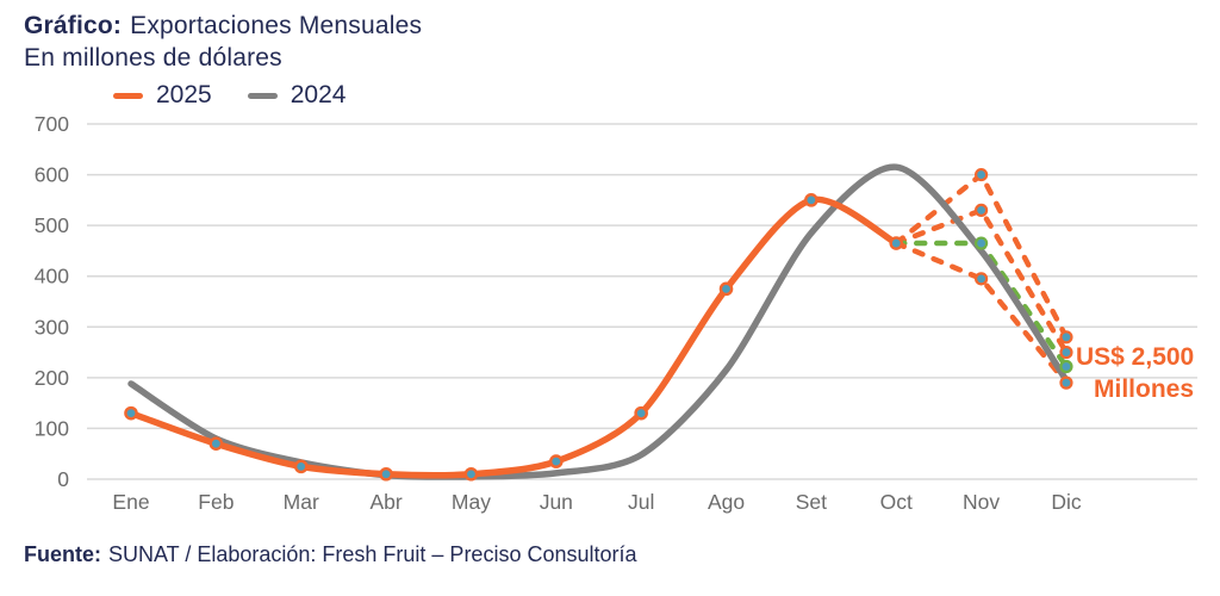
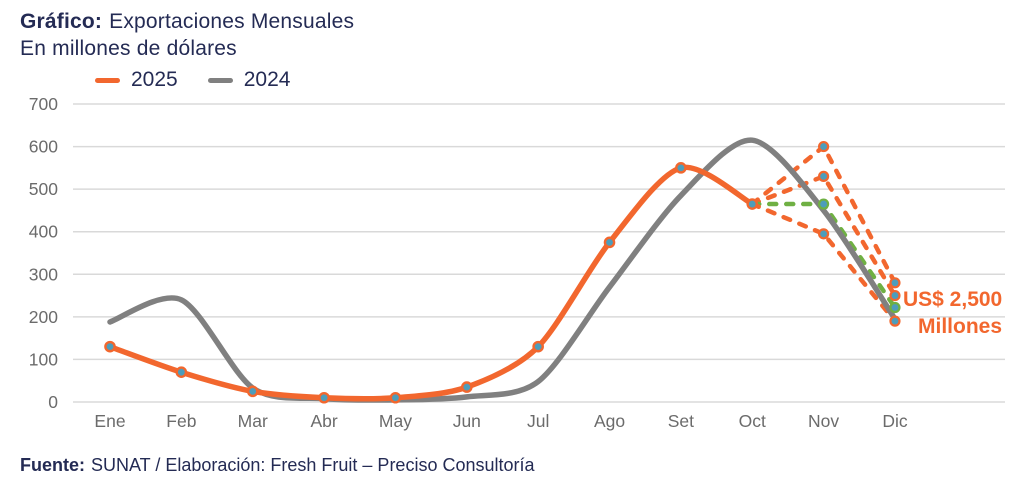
2024/Feb: 80 -> 240
2024/Ago: 220 -> 270
